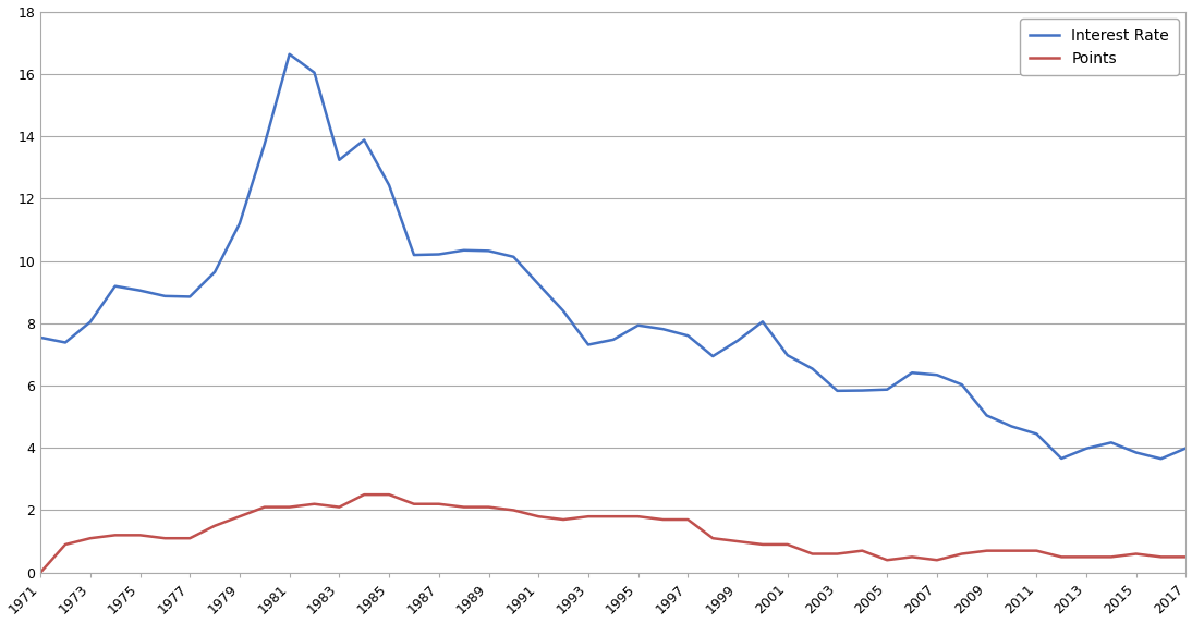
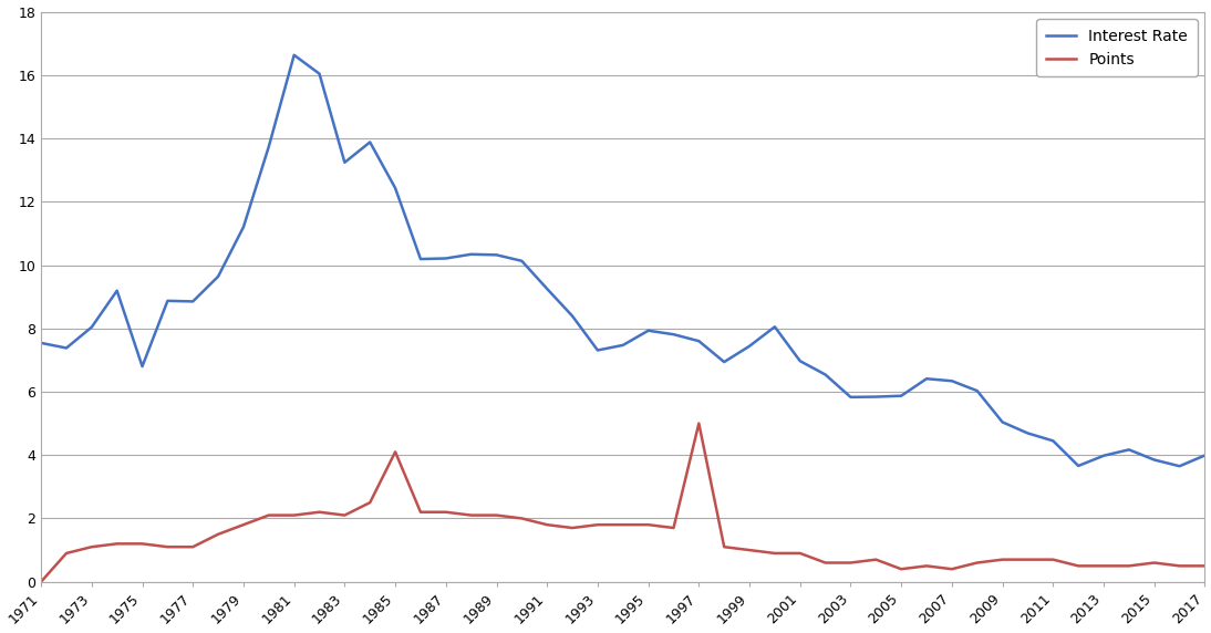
Interest Rate/1975: 9.05 -> 6.80
Points/1985: 2.5 -> 4.1
Points/1997: 1.7 -> 5.0
